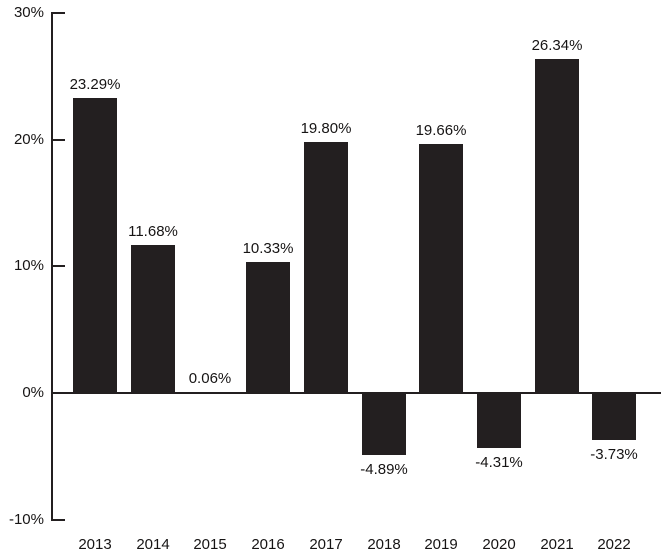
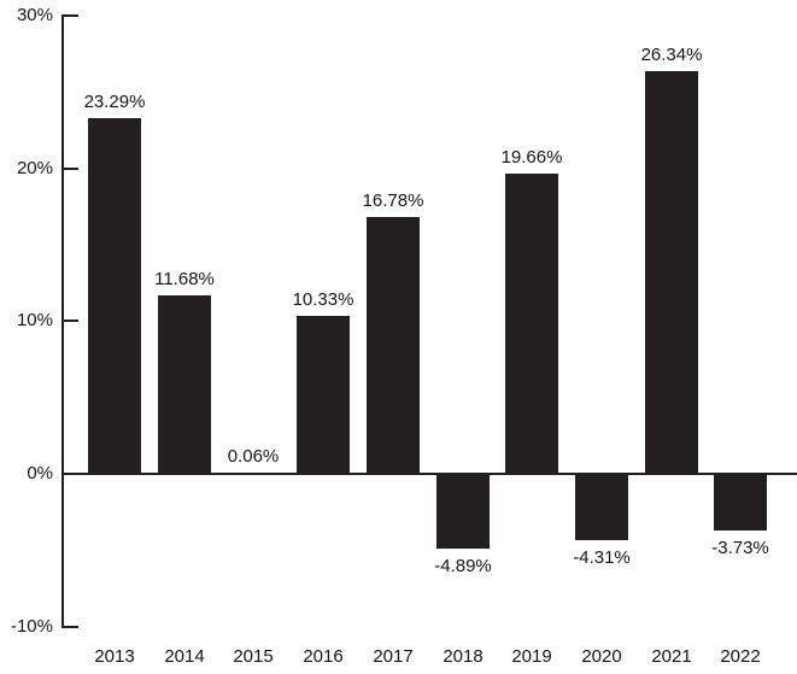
2017: 19.80% -> 16.78%
